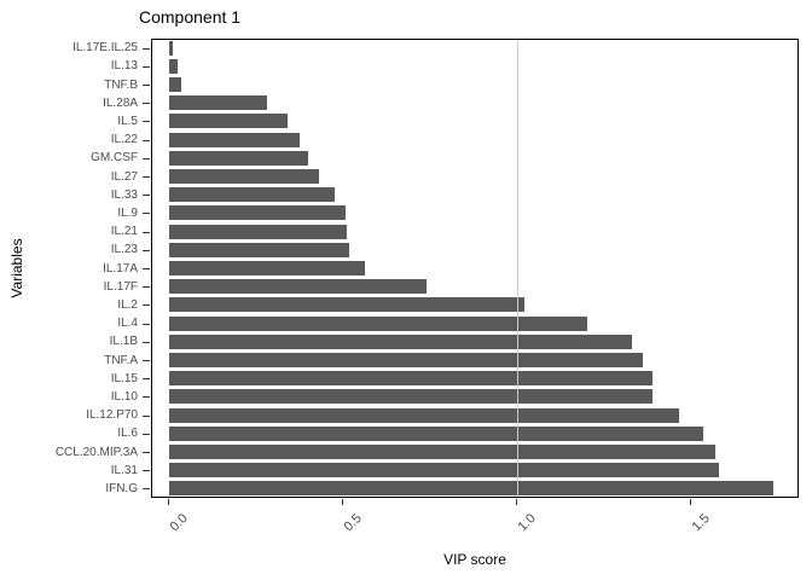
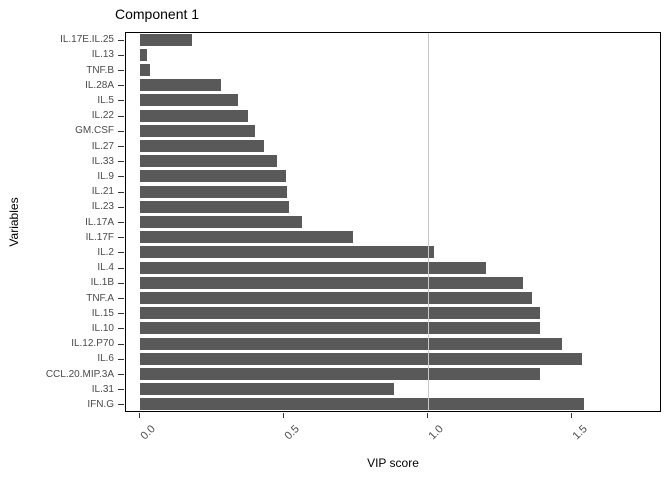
IL.17E.IL.25: 0.01 -> 0.18
CCL.20.MIP.3A: 1.57 -> 1.39
IL.31: 1.58 -> 0.88
IFN.G: 1.74 -> 1.54
